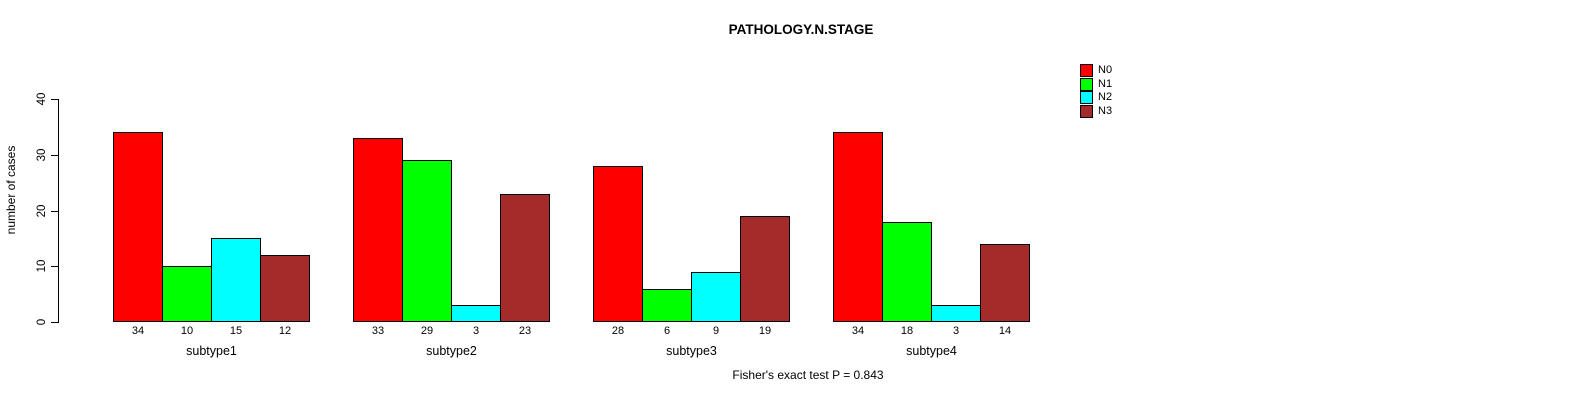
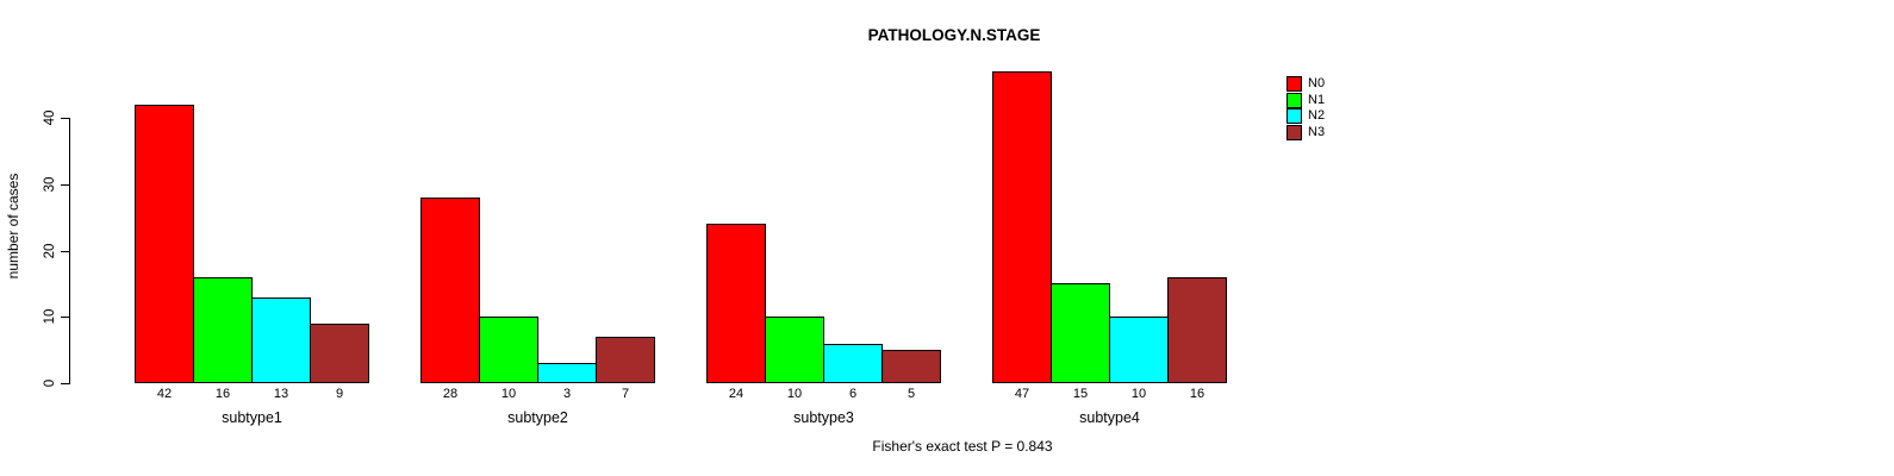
N0/subtype1: 34 -> 42
N1/subtype1: 10 -> 16
N2/subtype1: 15 -> 13
N3/subtype1: 12 -> 9
N0/subtype2: 33 -> 28
N1/subtype2: 29 -> 10
N3/subtype2: 23 -> 7
N0/subtype3: 28 -> 24
N1/subtype3: 6 -> 10
N2/subtype3: 9 -> 6
N3/subtype3: 19 -> 5
N0/subtype4: 34 -> 47
N1/subtype4: 18 -> 15
N2/subtype4: 3 -> 10
N3/subtype4: 14 -> 16
